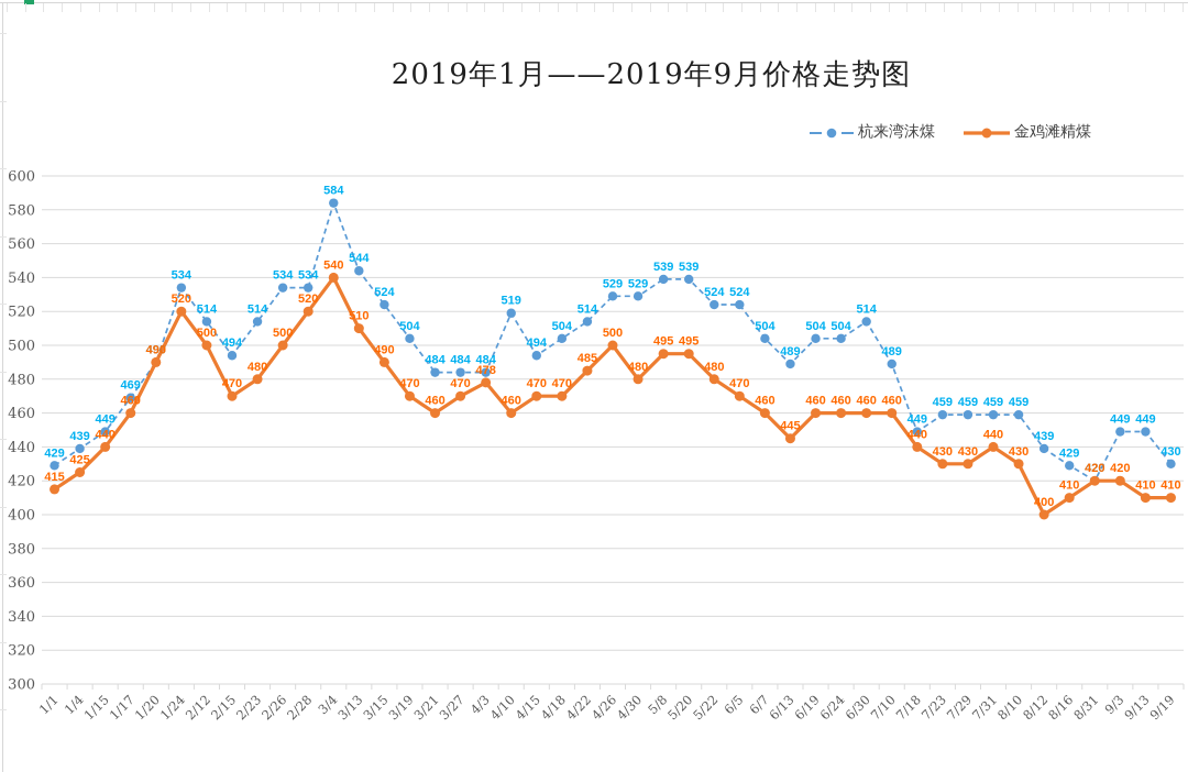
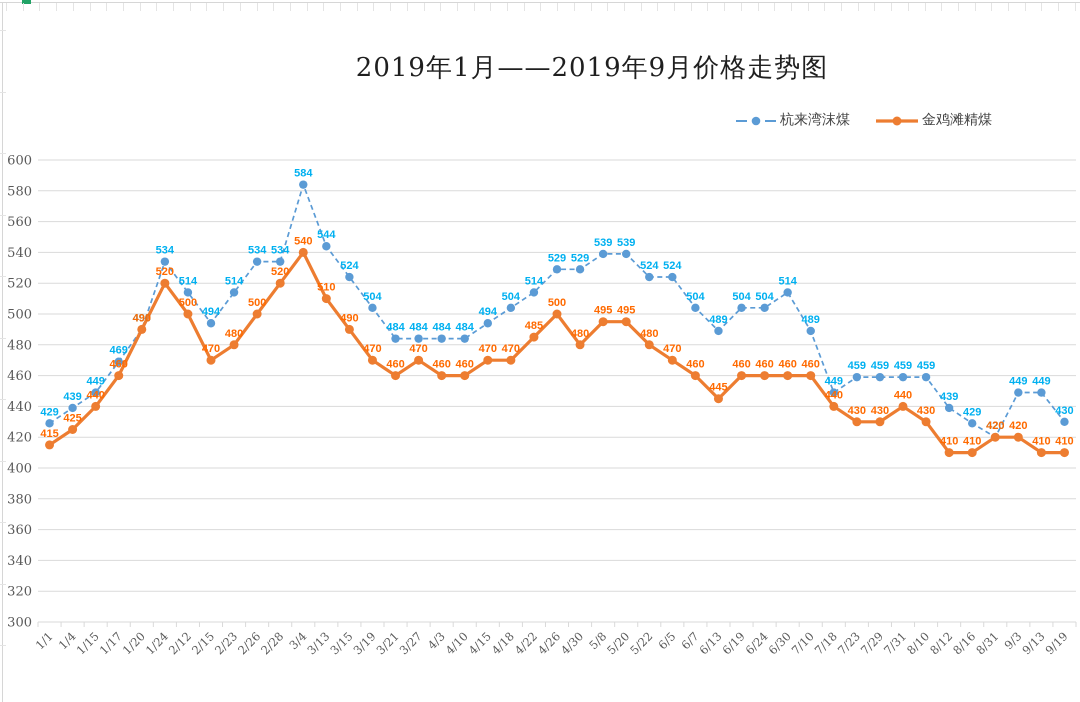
金鸡滩精煤/4/3: 478 -> 460
杭来湾沫煤/4/10: 519 -> 484
金鸡滩精煤/8/12: 400 -> 410
